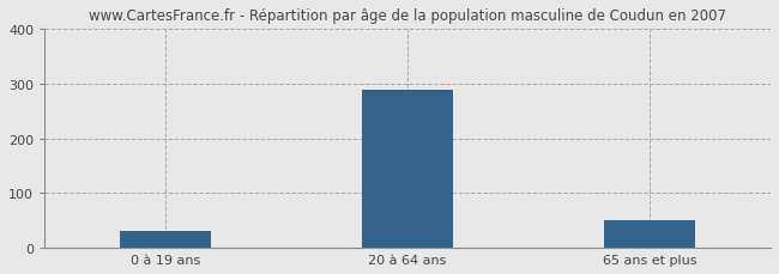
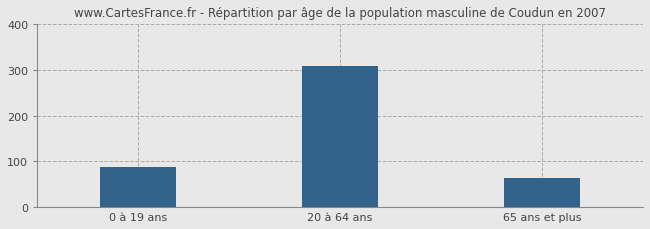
0 à 19 ans: 30 -> 88
20 à 64 ans: 290 -> 308
65 ans et plus: 50 -> 63
